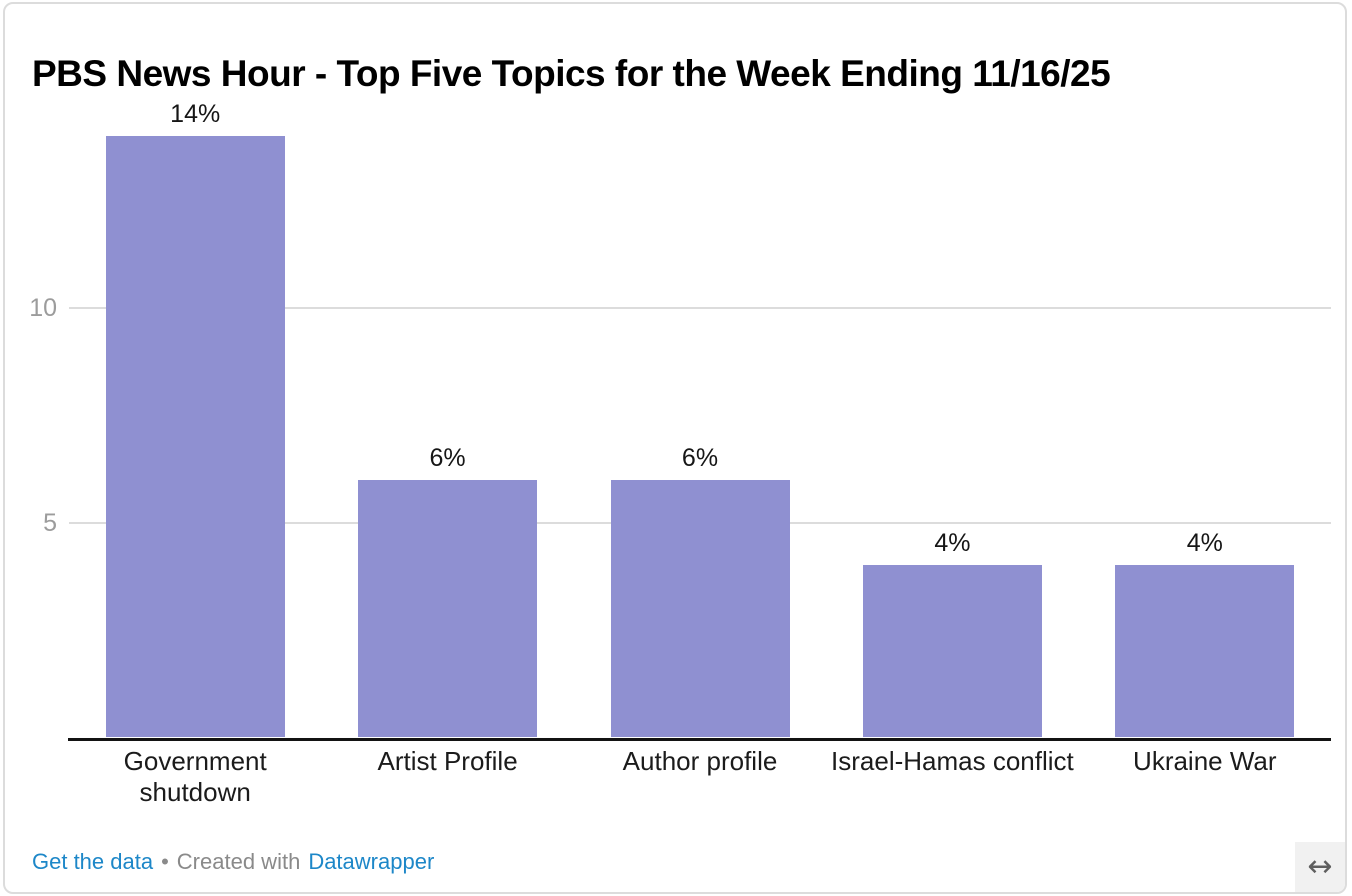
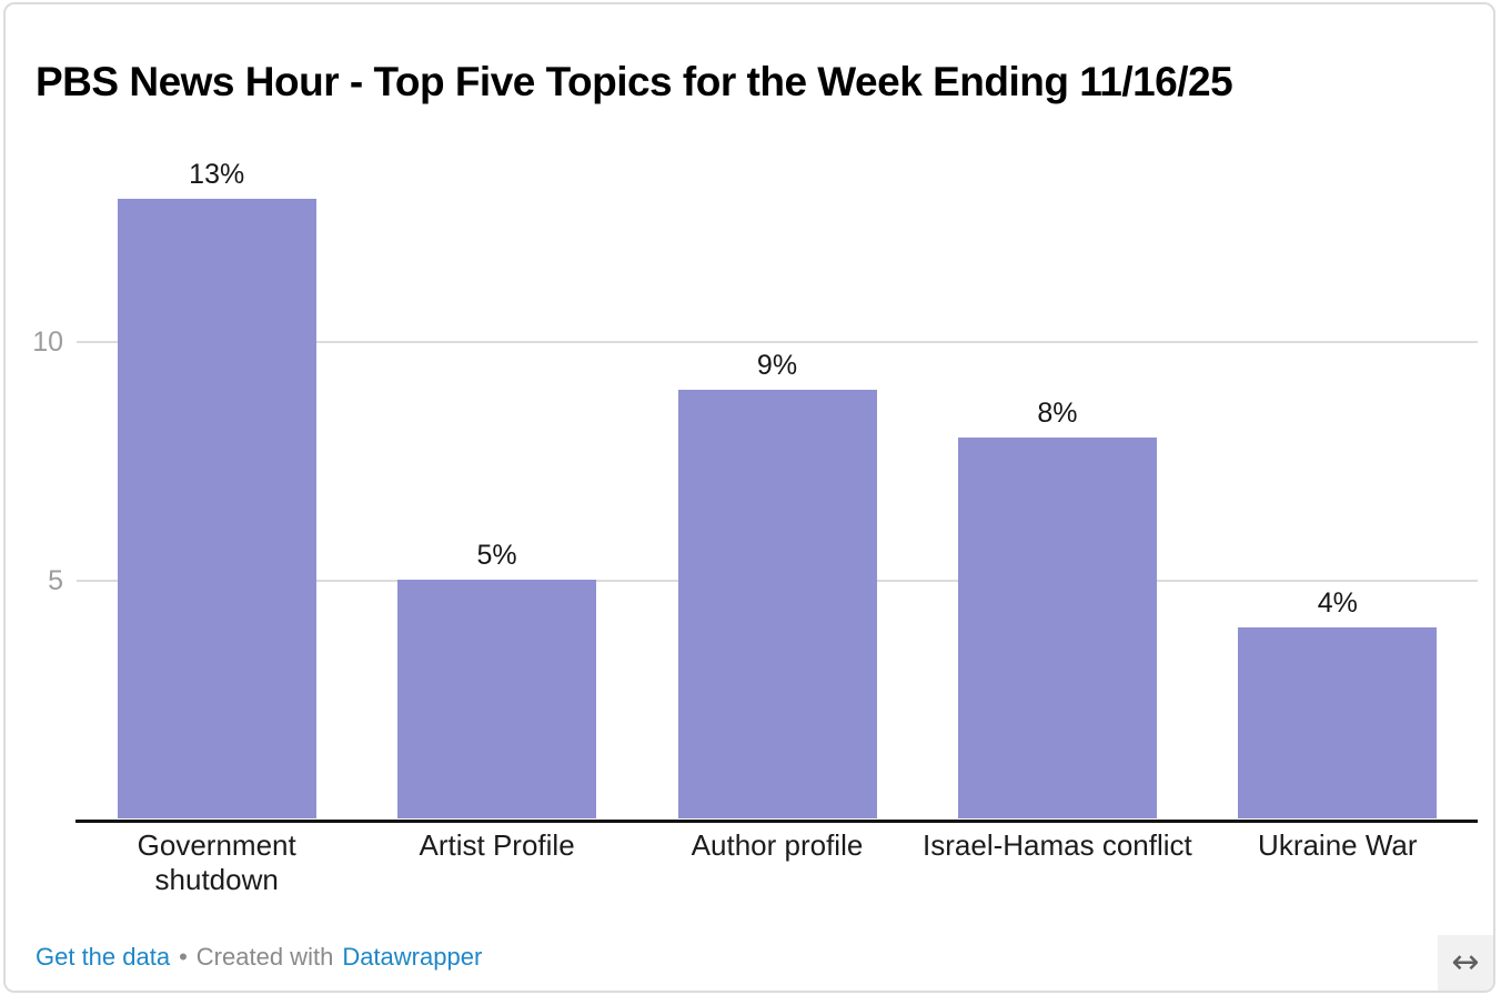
Government shutdown: 14% -> 13%
Artist Profile: 6% -> 5%
Author profile: 6% -> 9%
Israel-Hamas conflict: 4% -> 8%
